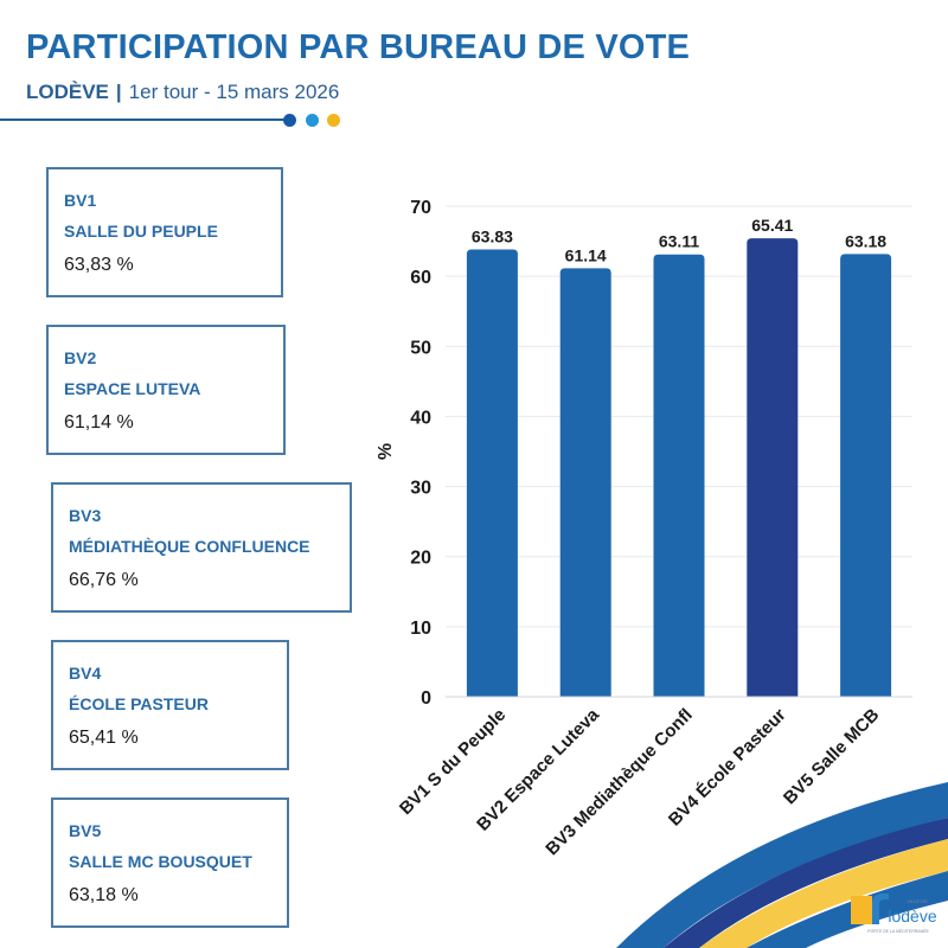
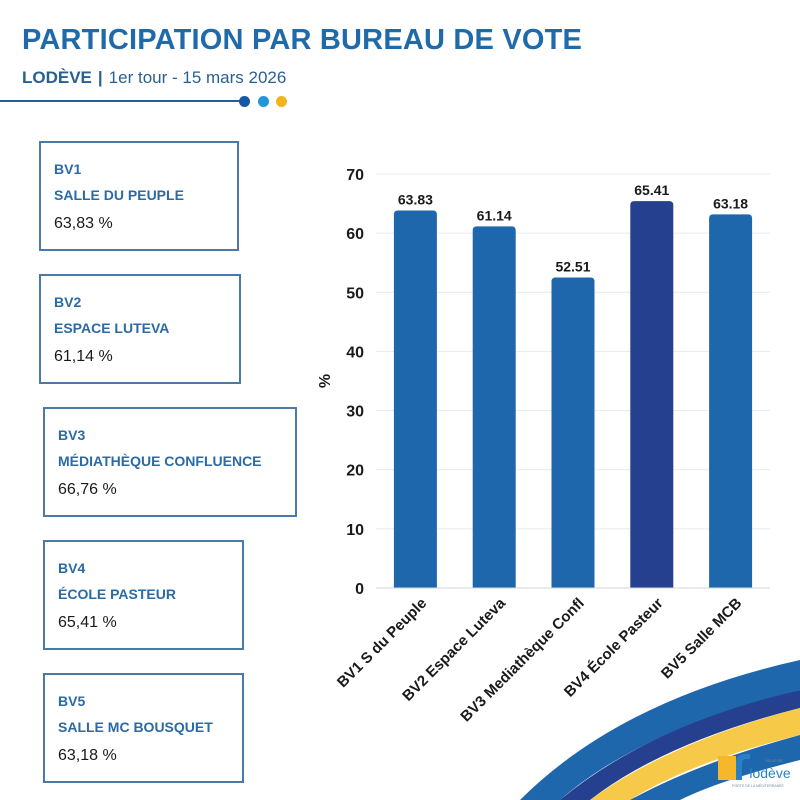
BV3 Mediathèque Confl: 63.11 -> 52.51
